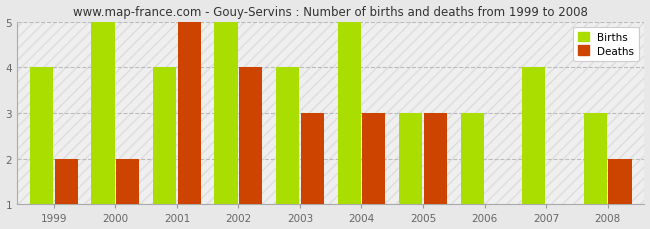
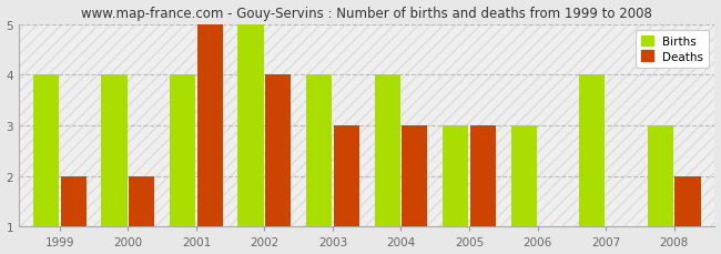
Births/2000: 5 -> 4
Births/2004: 5 -> 4
